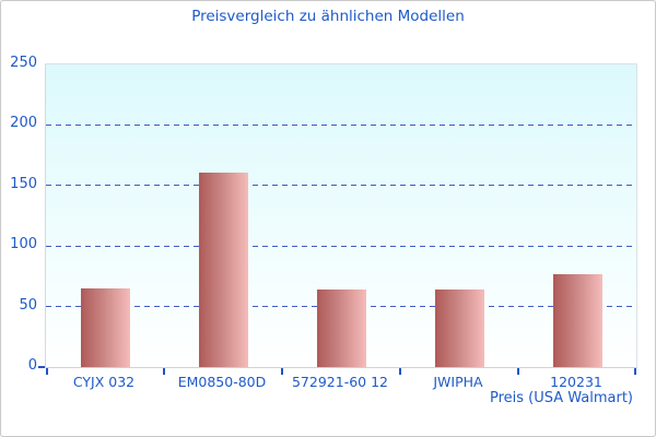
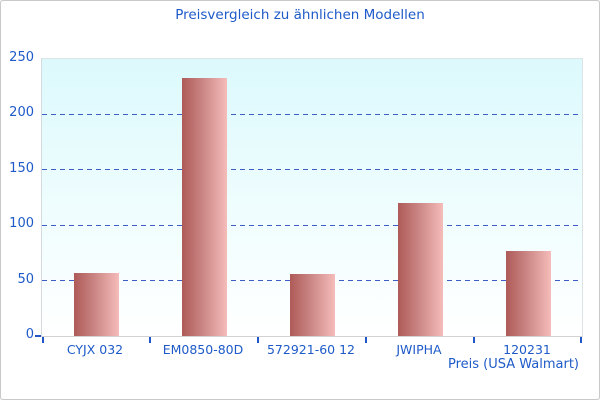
CYJX 032: 65 -> 57
EM0850-80D: 161 -> 233
572921-60 12: 64 -> 56
JWIPHA: 64 -> 120
